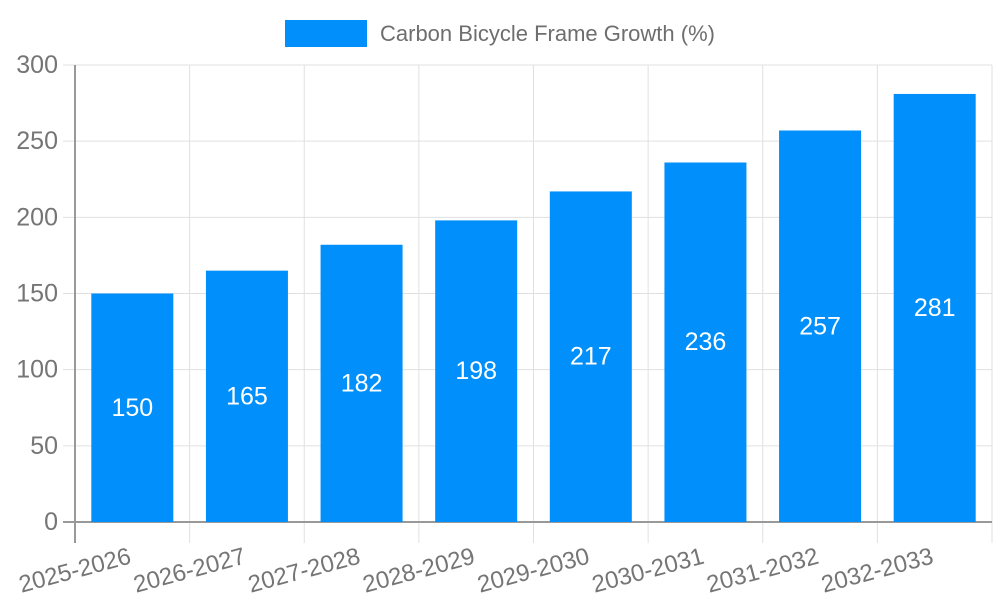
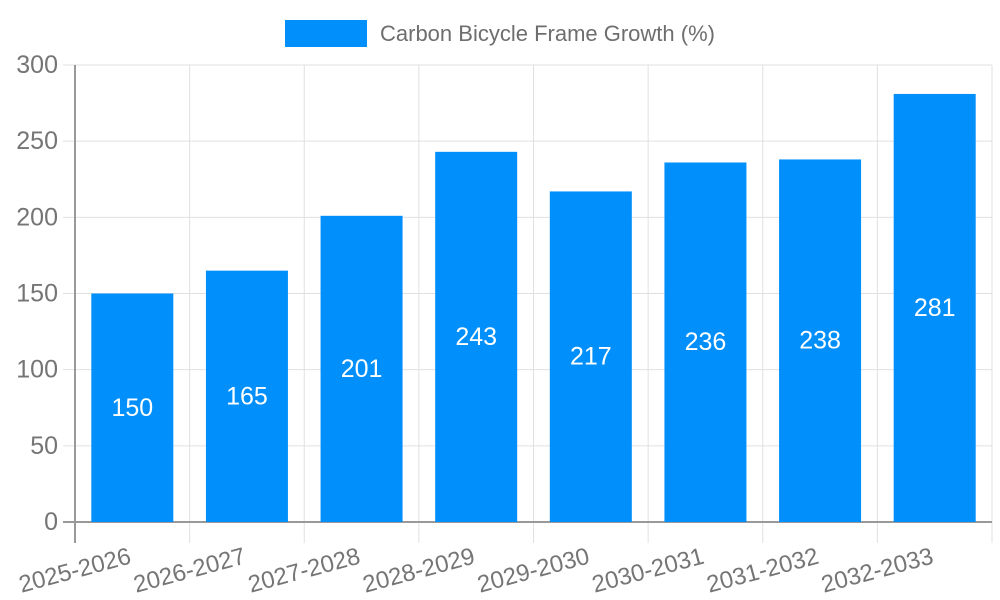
2027-2028: 182 -> 201
2028-2029: 198 -> 243
2031-2032: 257 -> 238
